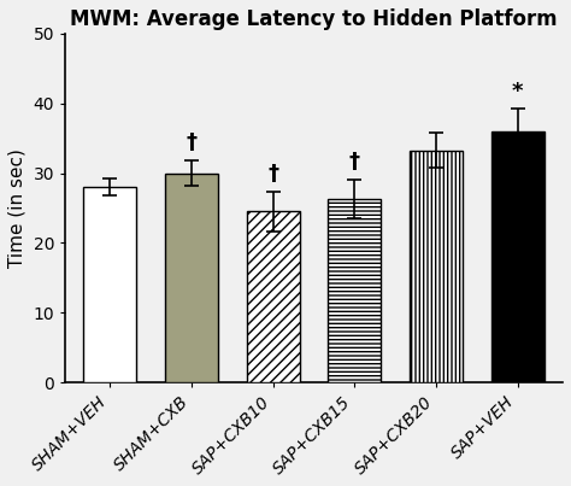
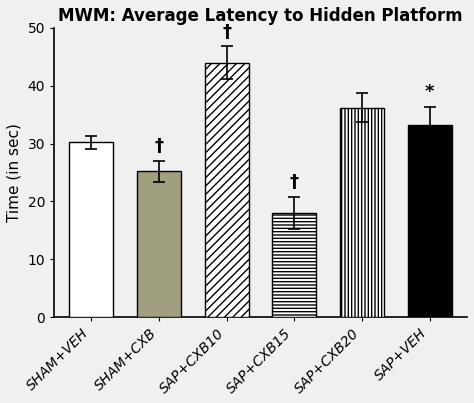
SHAM+VEH: 28.0 -> 30.2
SHAM+CXB: 30.0 -> 25.2
SAP+CXB10: 24.5 -> 44.0
SAP+CXB15: 26.3 -> 18.0
SAP+CXB20: 33.3 -> 36.2
SAP+VEH: 36.0 -> 33.2
